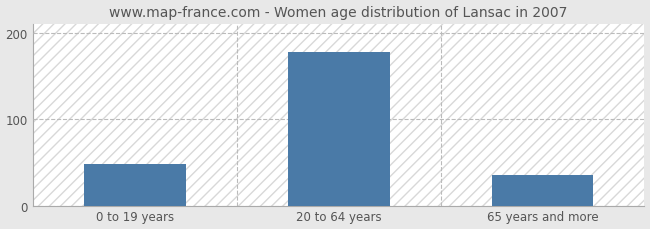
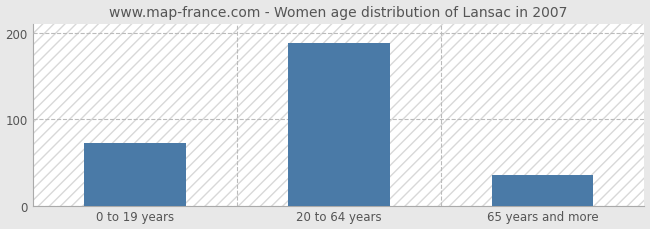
0 to 19 years: 48 -> 72
20 to 64 years: 178 -> 188
